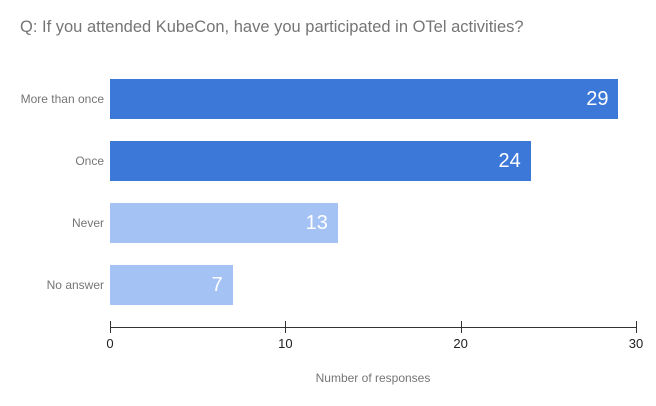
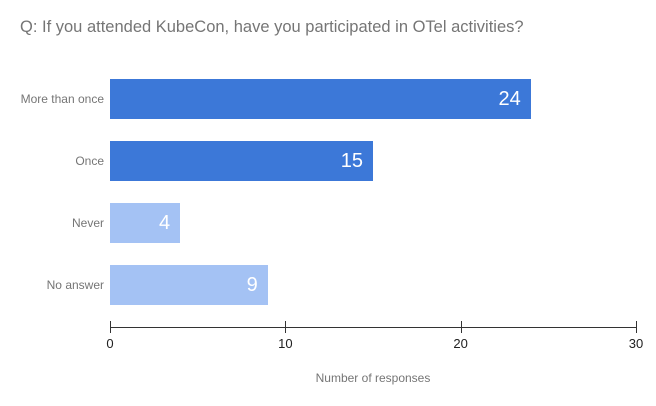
More than once: 29 -> 24
Once: 24 -> 15
Never: 13 -> 4
No answer: 7 -> 9
